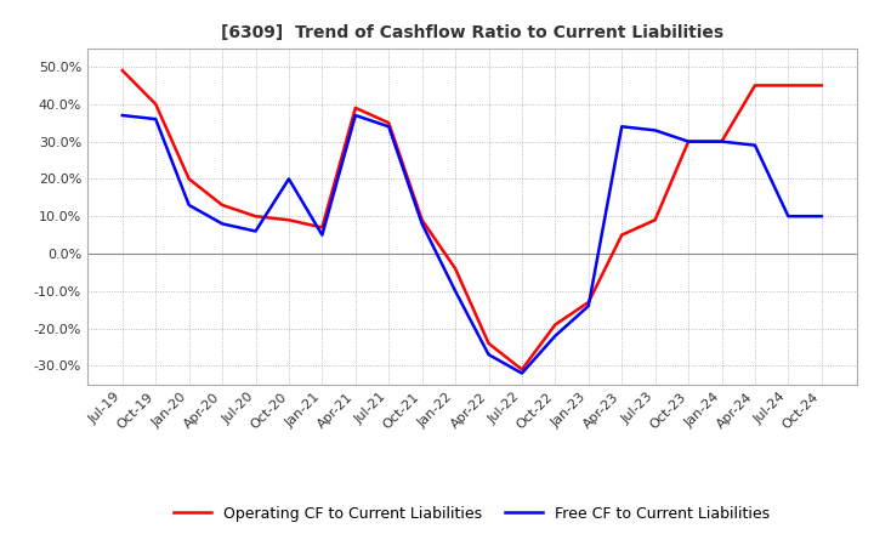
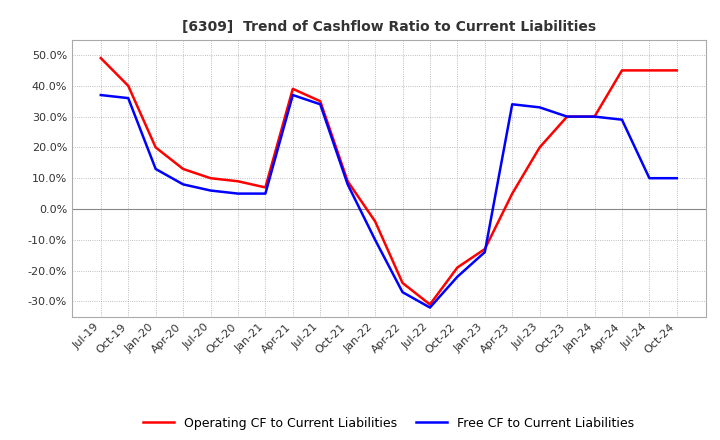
Free CF to Current Liabilities/Oct-20: 20% -> 5%
Operating CF to Current Liabilities/Jul-23: 9% -> 20%
